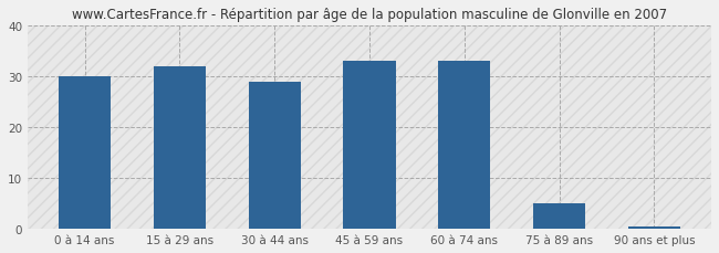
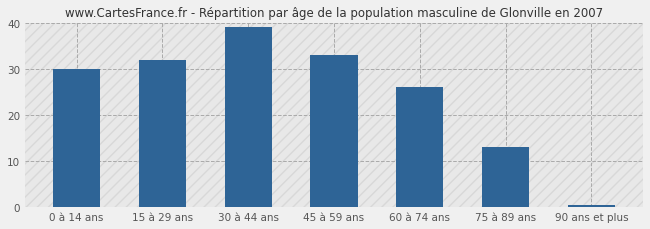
30 à 44 ans: 29.0 -> 39.0
60 à 74 ans: 33.0 -> 26.0
75 à 89 ans: 5.0 -> 13.0
